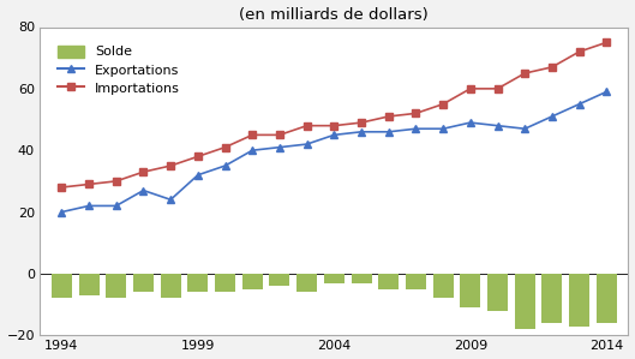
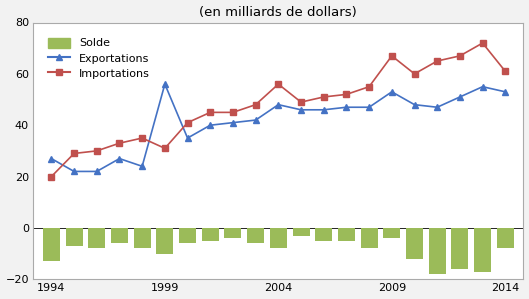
Exportations/1994: 20 -> 27
Importations/1994: 28 -> 20
Solde/1994: -8 -> -13
Exportations/1999: 32 -> 56
Importations/1999: 38 -> 31
Solde/1999: -6 -> -10
Exportations/2004: 45 -> 48
Importations/2004: 48 -> 56
Solde/2004: -3 -> -8
Exportations/2009: 49 -> 53
Importations/2009: 60 -> 67
Solde/2009: -11 -> -4
Exportations/2014: 59 -> 53
Importations/2014: 75 -> 61
Solde/2014: -16 -> -8
